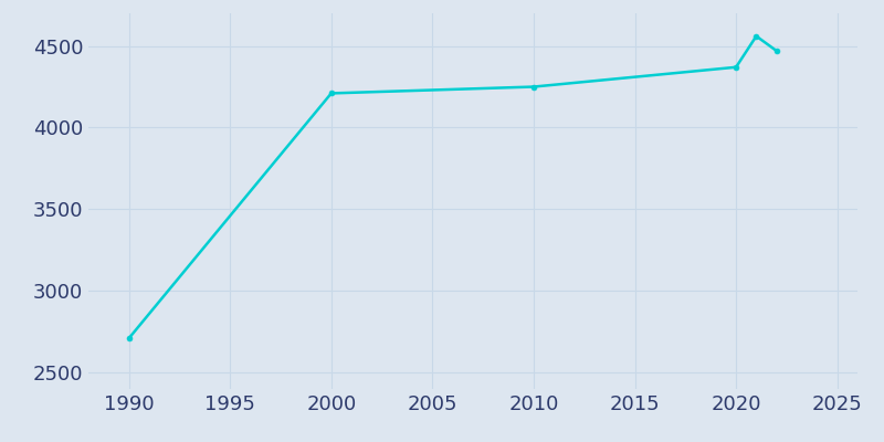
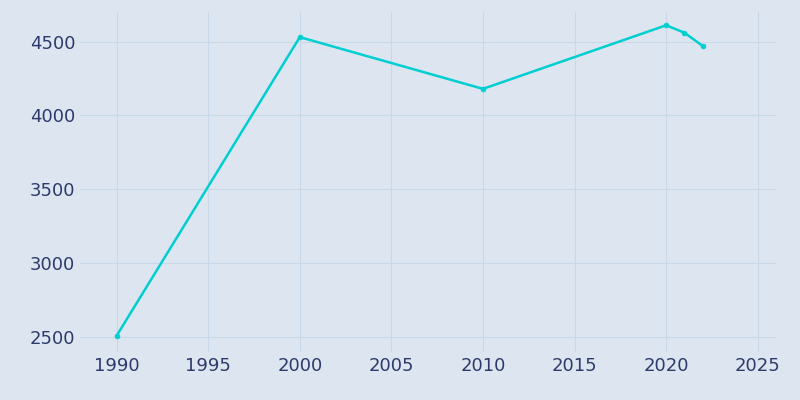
1990: 2710 -> 2510
2000: 4210 -> 4530
2010: 4250 -> 4180
2020: 4370 -> 4610
